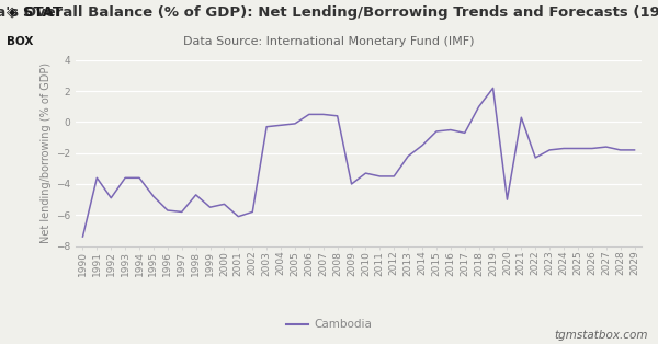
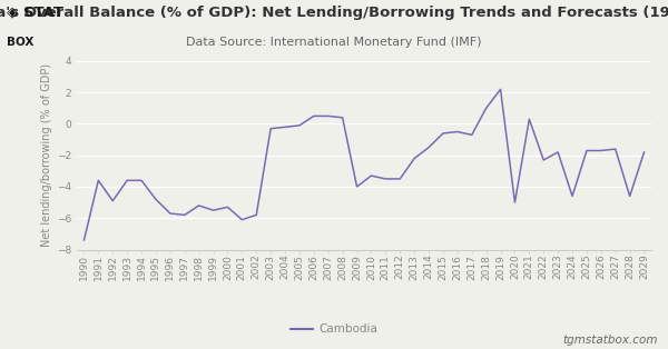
1998: -4.7 -> -5.2
2024: -1.7 -> -4.6
2028: -1.8 -> -4.6
